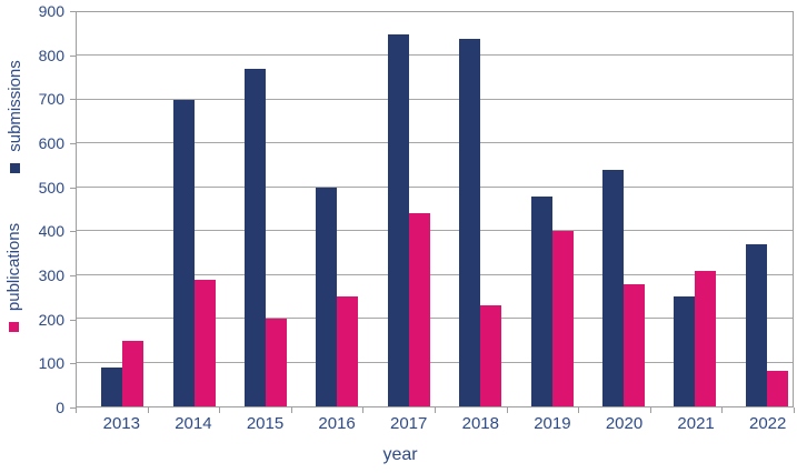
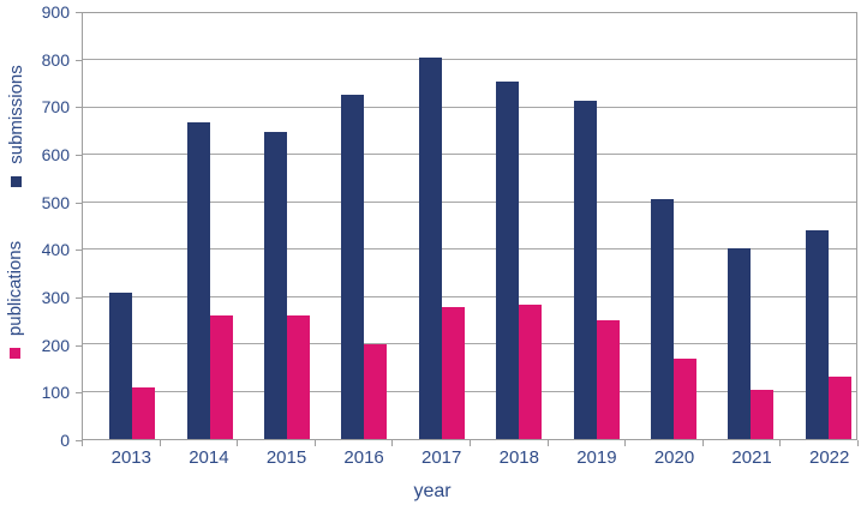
submissions/2013: 90 -> 310
publications/2013: 150 -> 110
submissions/2014: 700 -> 670
publications/2014: 290 -> 260
submissions/2015: 770 -> 650
publications/2015: 200 -> 260
submissions/2016: 500 -> 730
publications/2016: 250 -> 200
submissions/2017: 850 -> 800
publications/2017: 440 -> 280
submissions/2018: 840 -> 760
publications/2018: 230 -> 280
submissions/2019: 480 -> 720
publications/2019: 400 -> 250
submissions/2020: 540 -> 510
publications/2020: 280 -> 170
submissions/2021: 250 -> 400
publications/2021: 310 -> 100
submissions/2022: 370 -> 440
publications/2022: 80 -> 130
